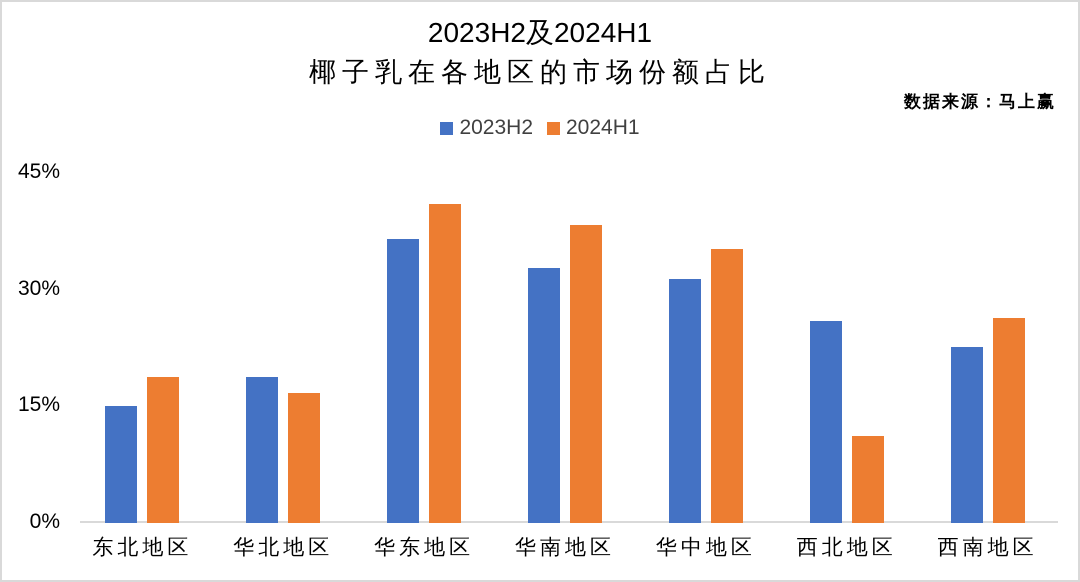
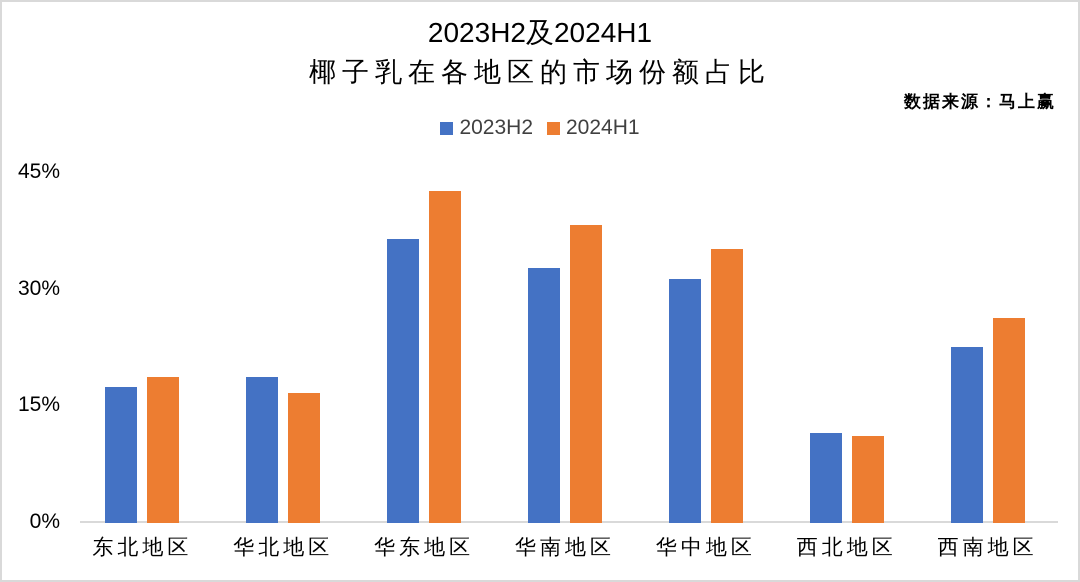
2023H2/东北地区: 15% -> 18%
2024H1/华东地区: 41% -> 43%
2023H2/西北地区: 26% -> 12%
